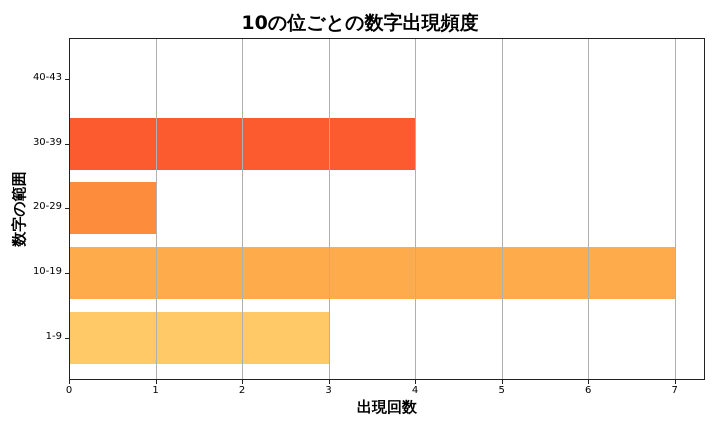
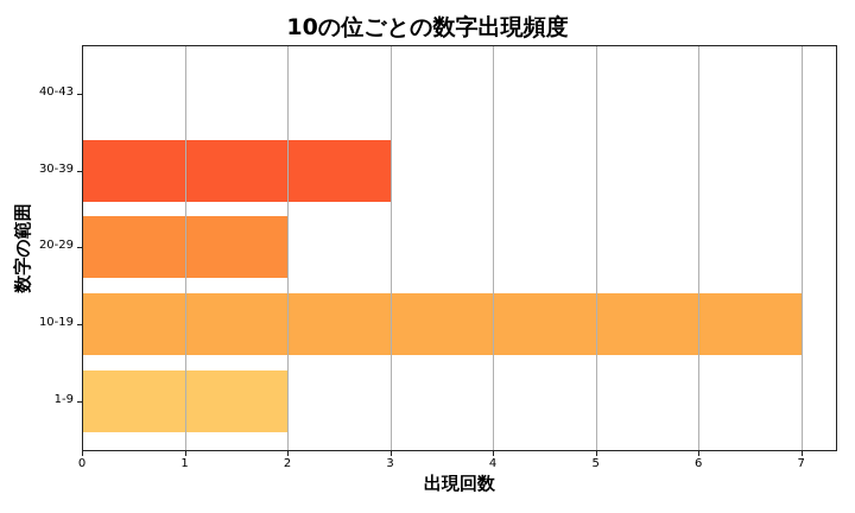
1-9: 3 -> 2
20-29: 1 -> 2
30-39: 4 -> 3
